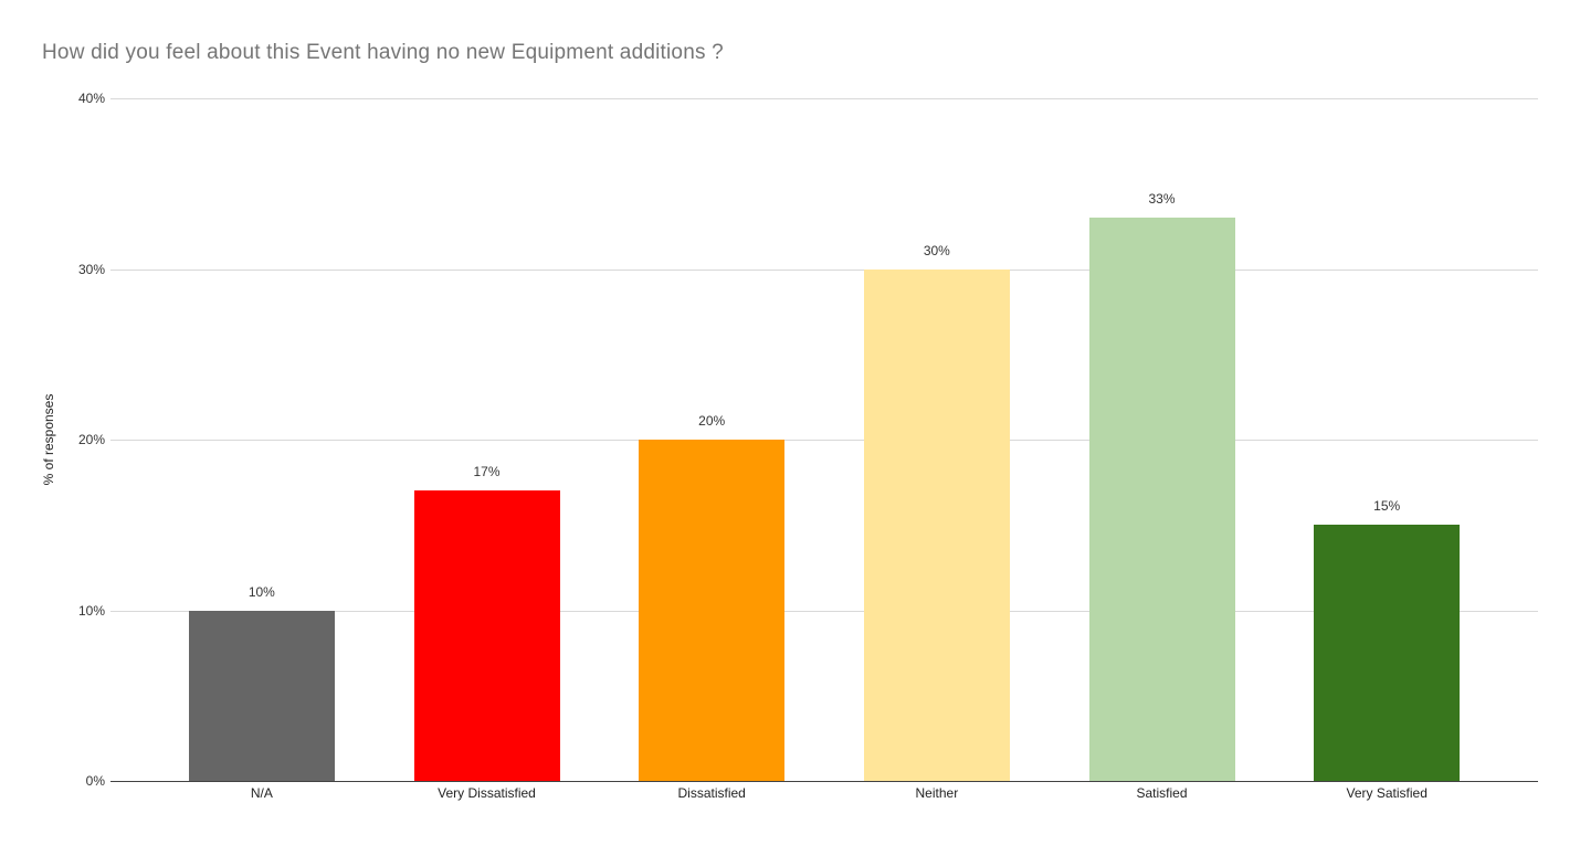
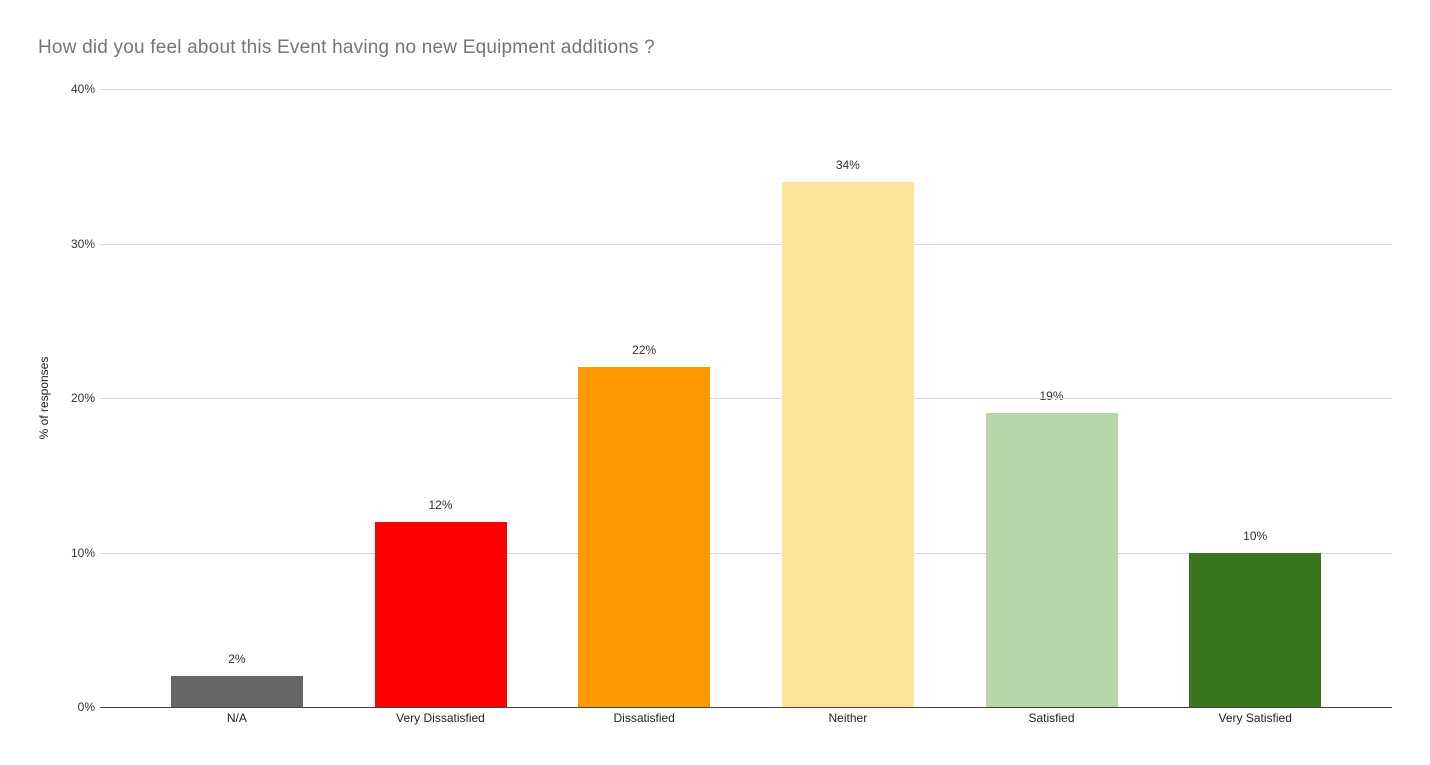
N/A: 10% -> 2%
Very Dissatisfied: 17% -> 12%
Dissatisfied: 20% -> 22%
Neither: 30% -> 34%
Satisfied: 33% -> 19%
Very Satisfied: 15% -> 10%
